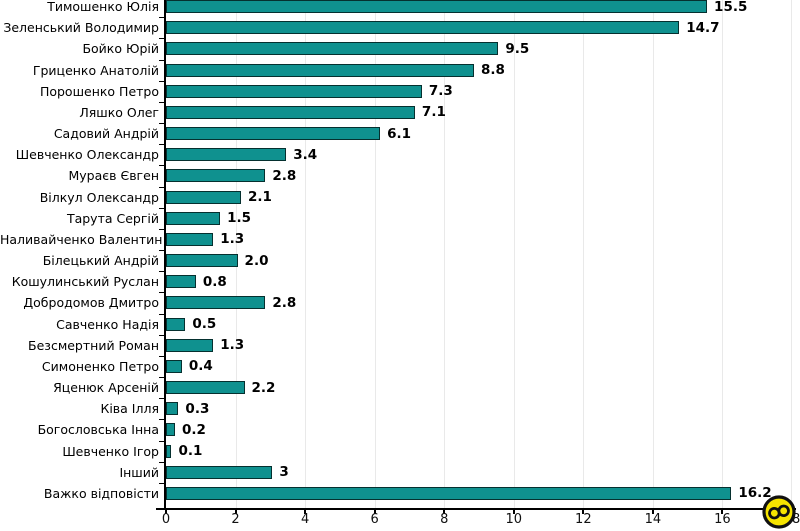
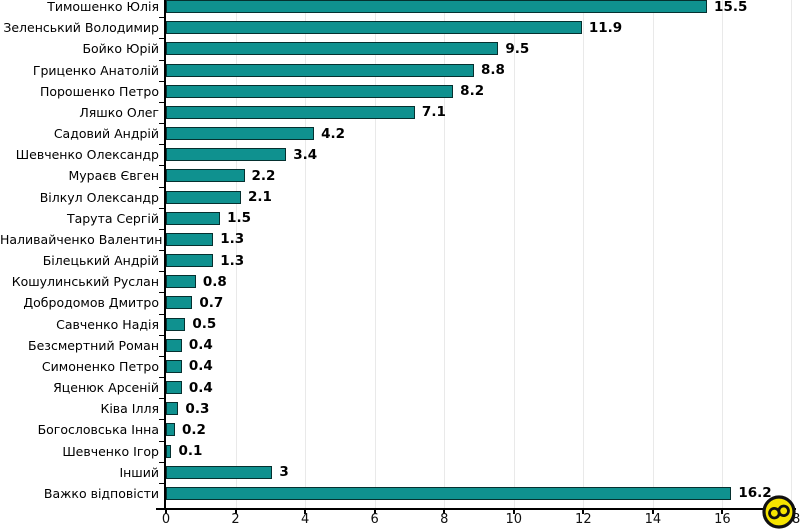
Зеленський Володимир: 14.7 -> 11.9
Порошенко Петро: 7.3 -> 8.2
Садовий Андрій: 6.1 -> 4.2
Мураєв Євген: 2.8 -> 2.2
Білецький Андрій: 2.0 -> 1.3
Добродомов Дмитро: 2.8 -> 0.7
Безсмертний Роман: 1.3 -> 0.4
Яценюк Арсеній: 2.2 -> 0.4
